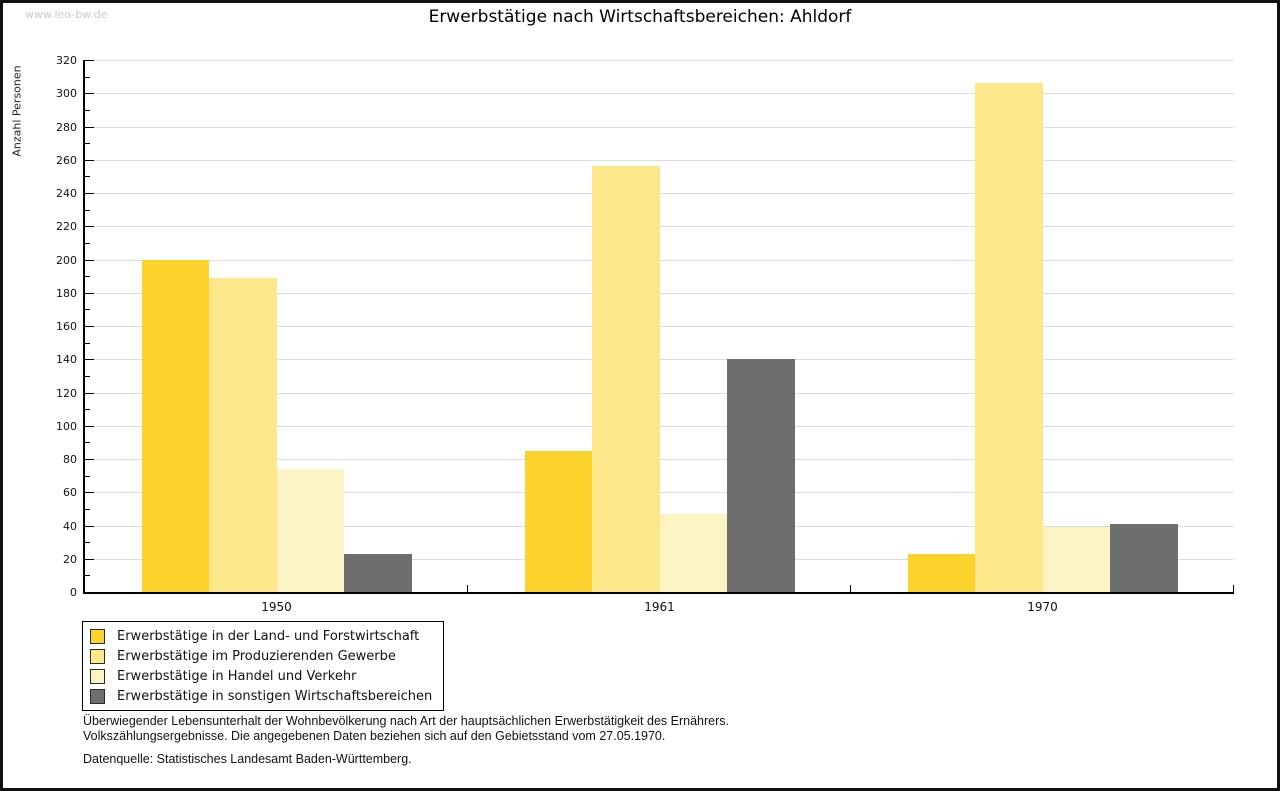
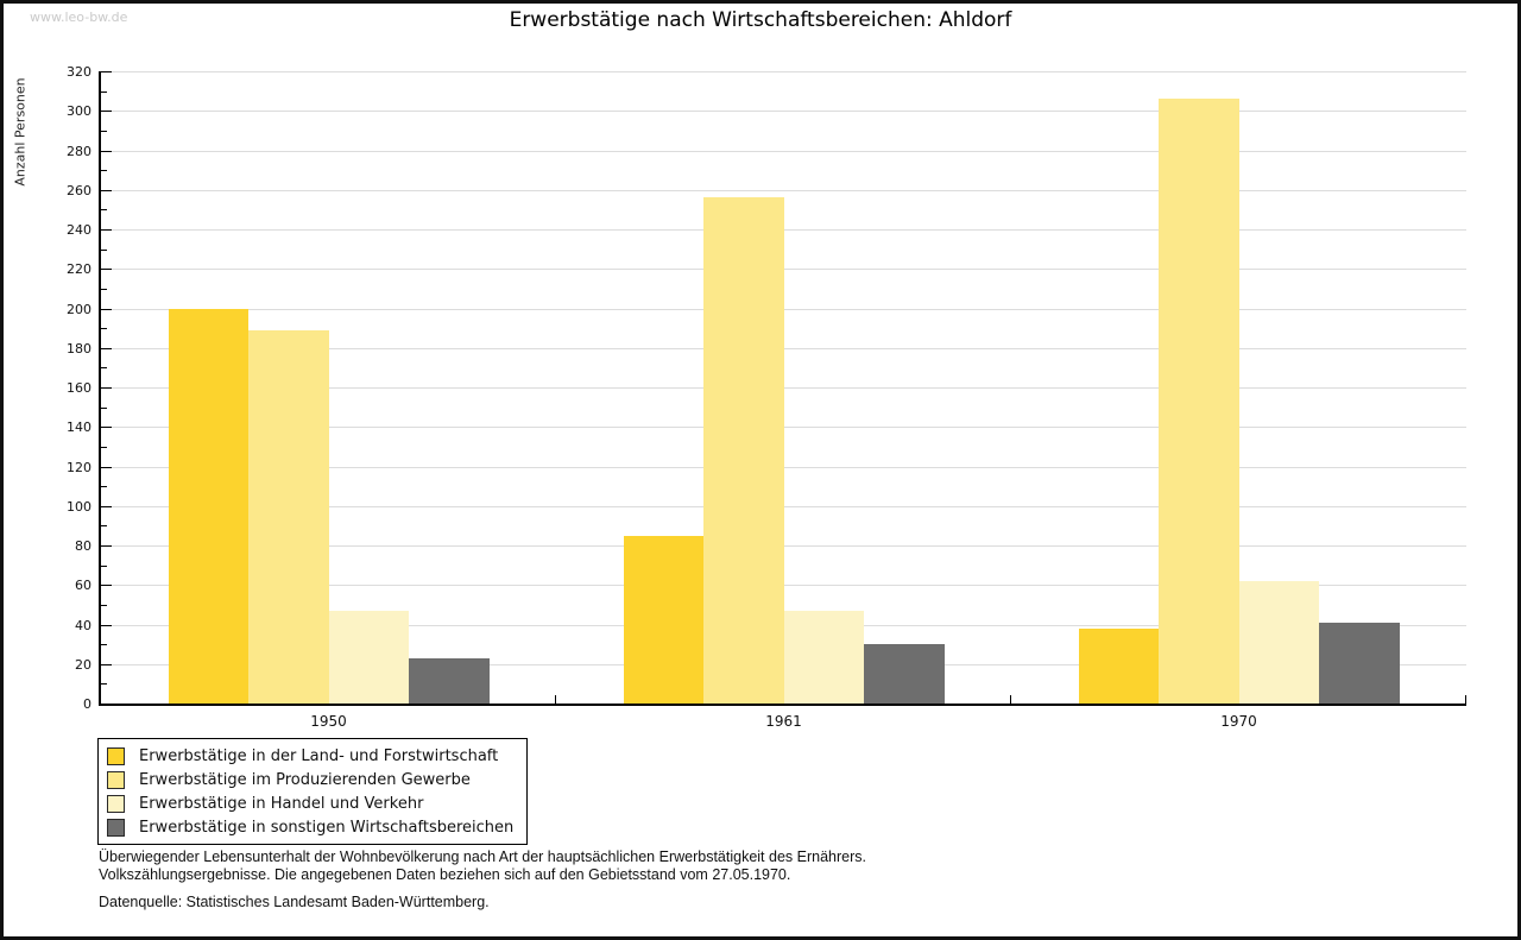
Erwerbstätige in Handel und Verkehr/1950: 74 -> 47
Erwerbstätige in sonstigen Wirtschaftsbereichen/1961: 140 -> 30
Erwerbstätige in der Land- und Forstwirtschaft/1970: 23 -> 38
Erwerbstätige in Handel und Verkehr/1970: 39 -> 62
